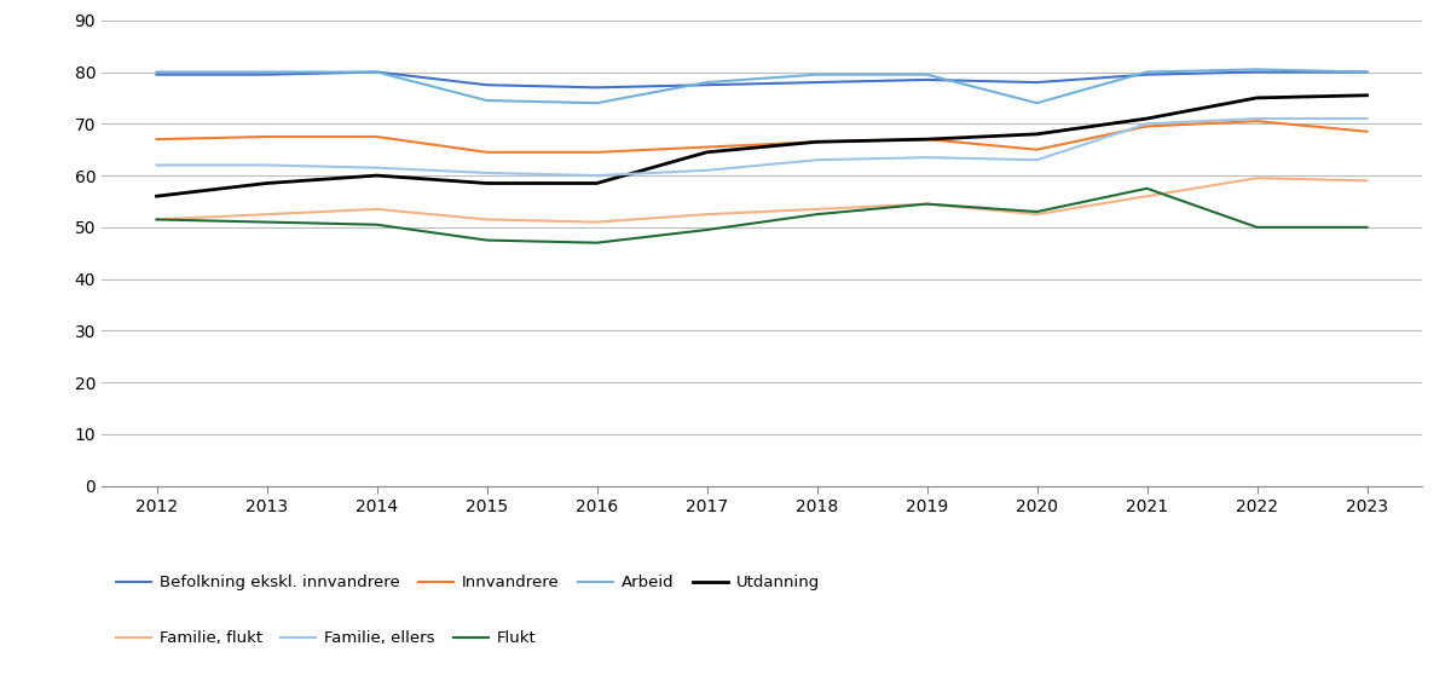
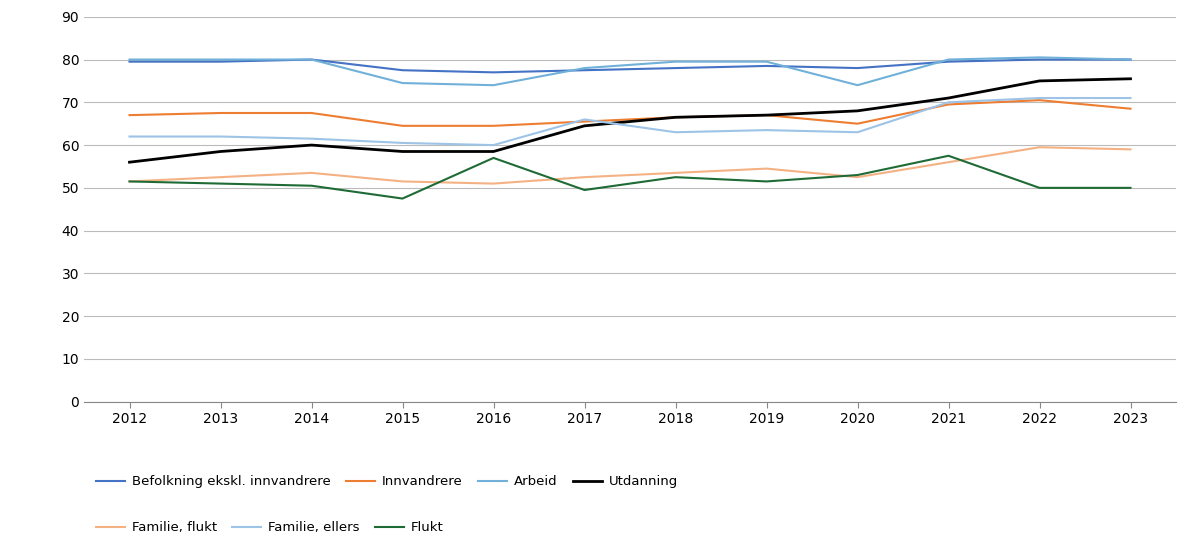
Flukt/2016: 47.0 -> 57.0
Familie, ellers/2017: 61.0 -> 66.0
Flukt/2019: 54.5 -> 51.5
